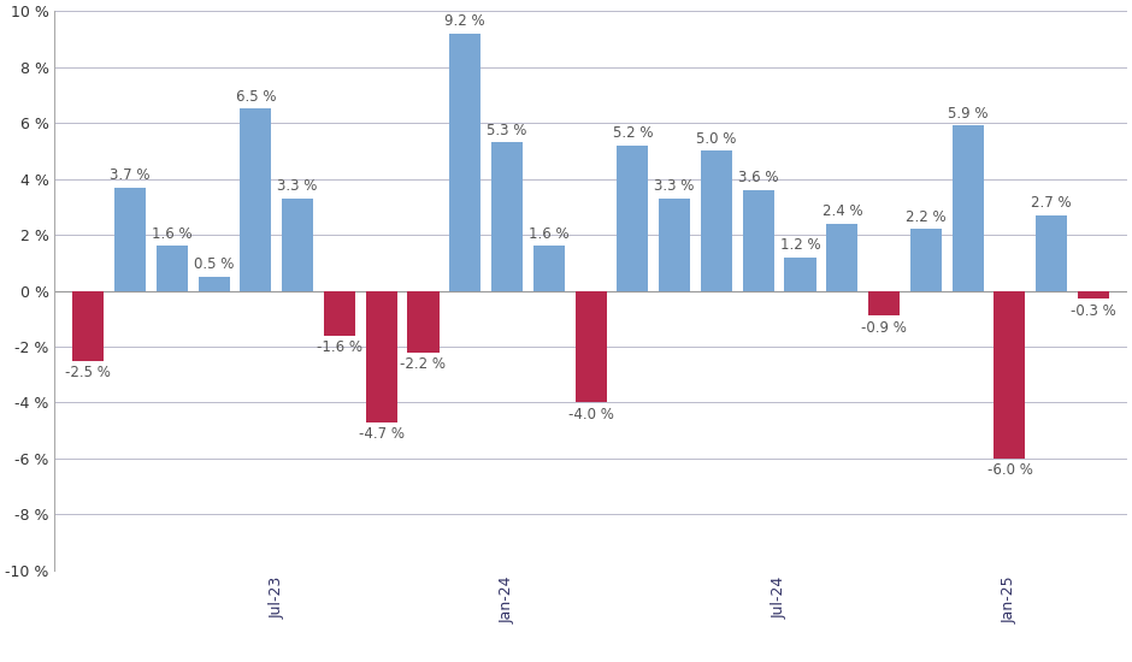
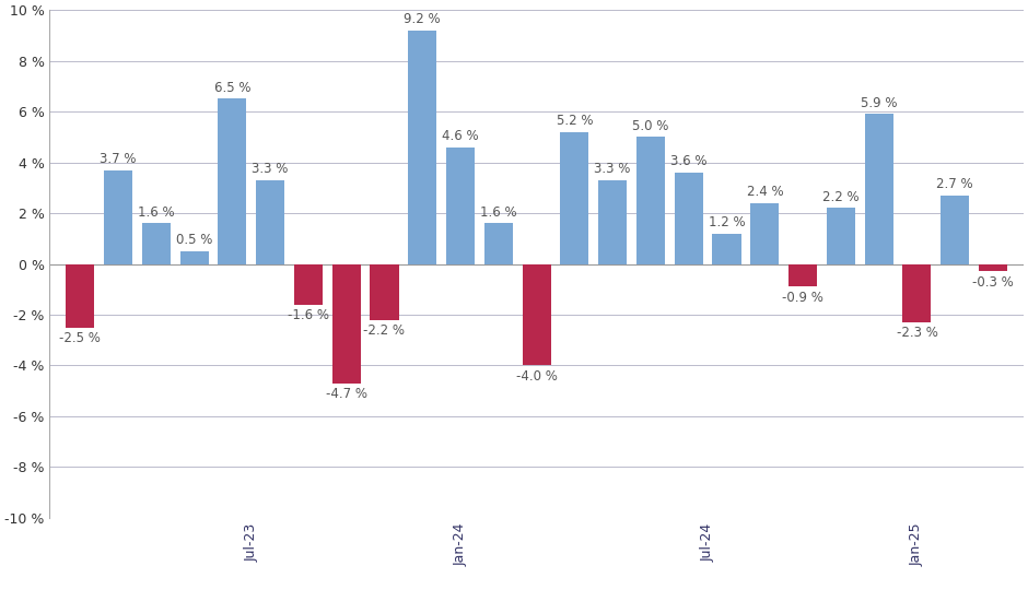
Jan-24: 5.3 -> 4.6
Jan-25: -6.0 -> -2.3
